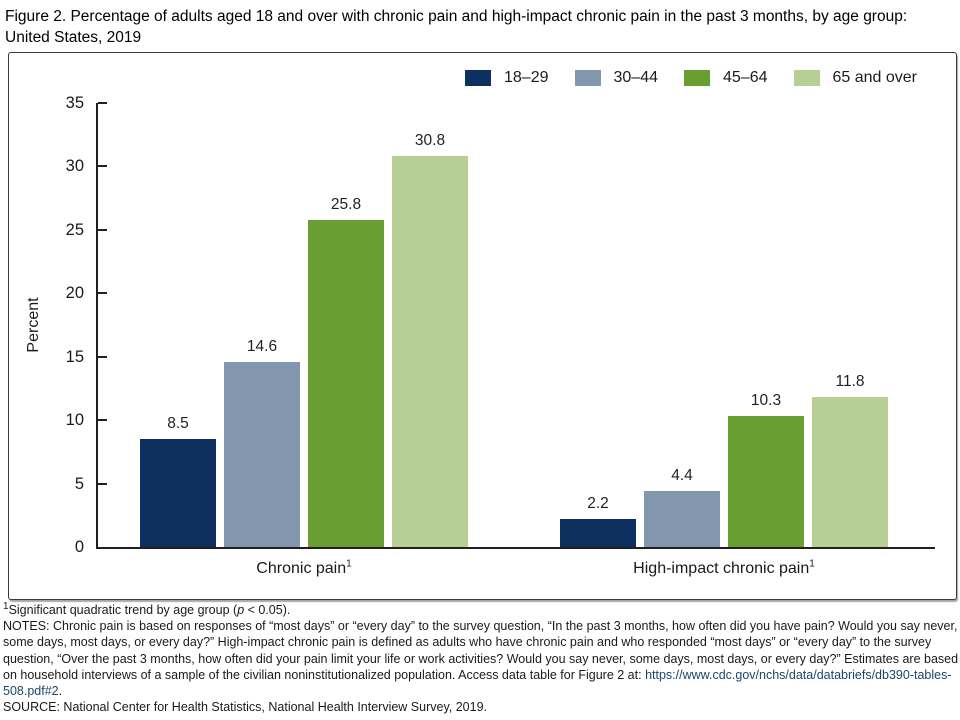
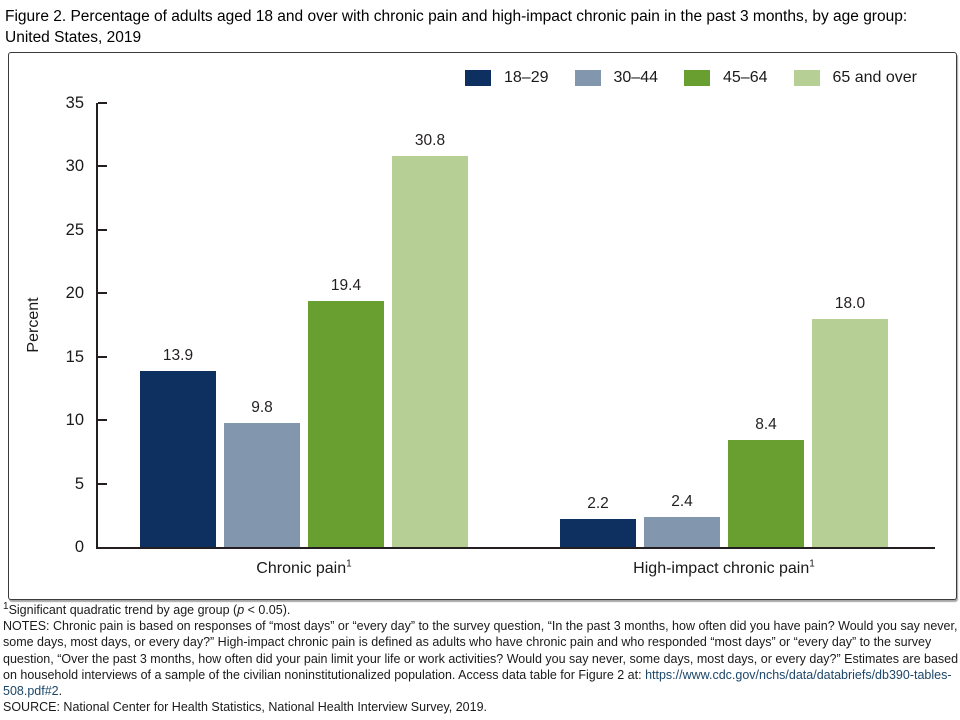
18–29/Chronic pain: 8.5 -> 13.9
30–44/Chronic pain: 14.6 -> 9.8
45–64/Chronic pain: 25.8 -> 19.4
30–44/High-impact chronic pain: 4.4 -> 2.4
45–64/High-impact chronic pain: 10.3 -> 8.4
65 and over/High-impact chronic pain: 11.8 -> 18.0
